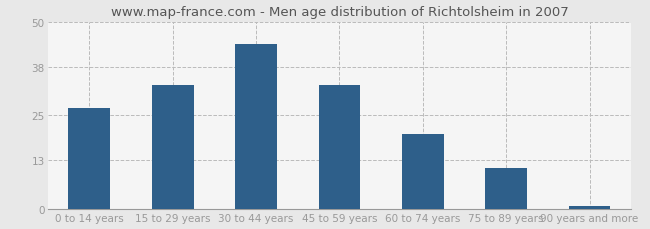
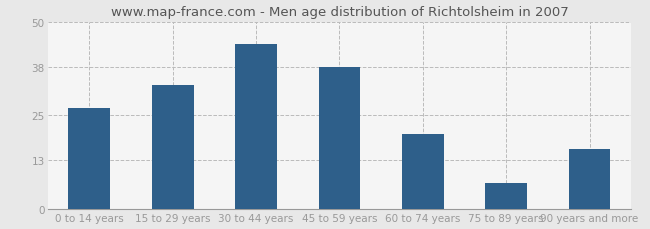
45 to 59 years: 33 -> 38
75 to 89 years: 11 -> 7
90 years and more: 1 -> 16
